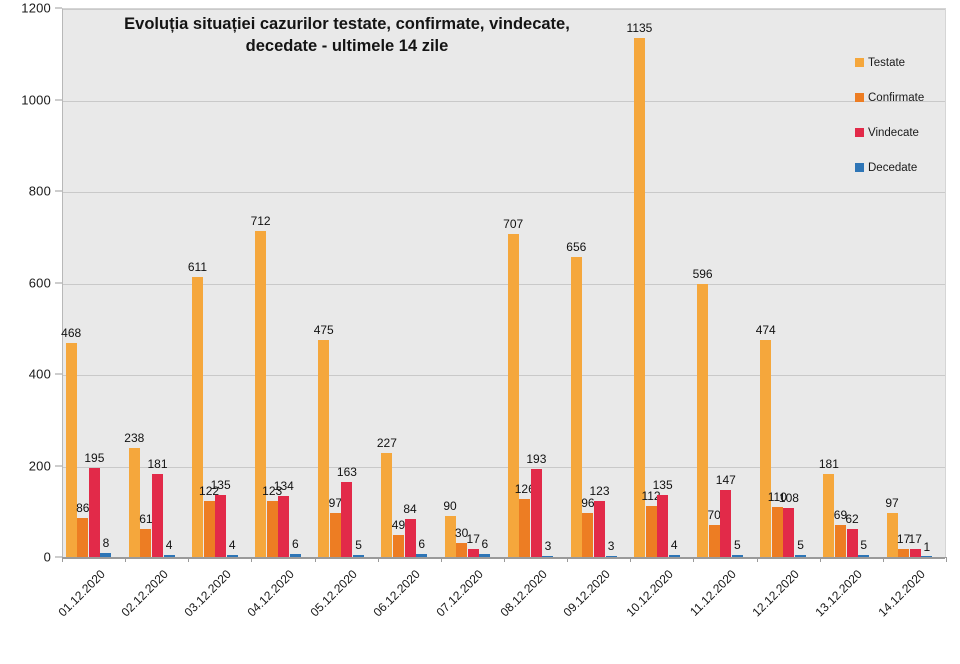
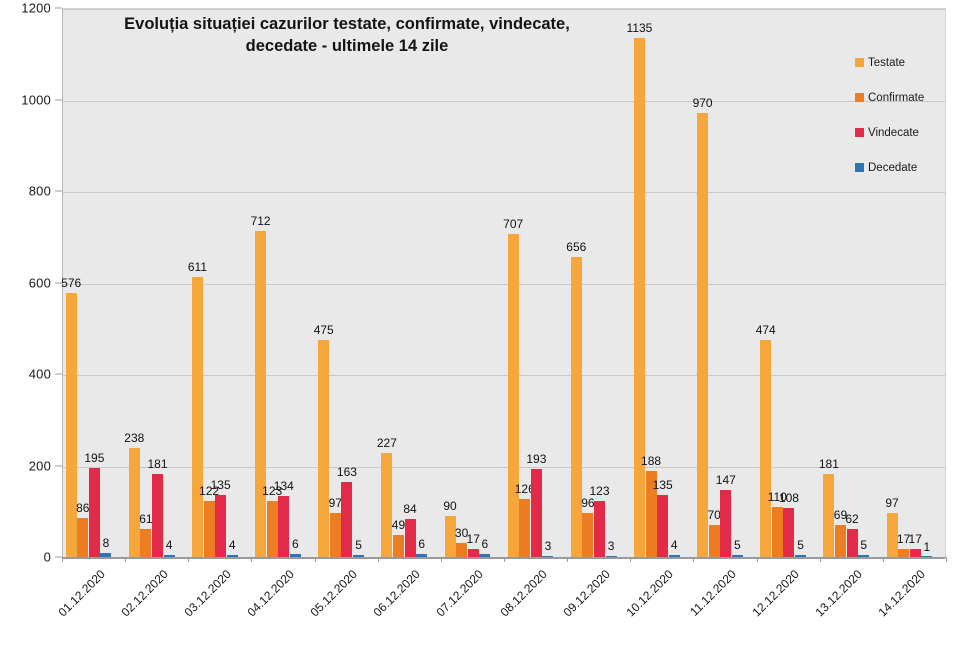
Testate/01.12.2020: 468 -> 576
Confirmate/10.12.2020: 112 -> 188
Testate/11.12.2020: 596 -> 970
